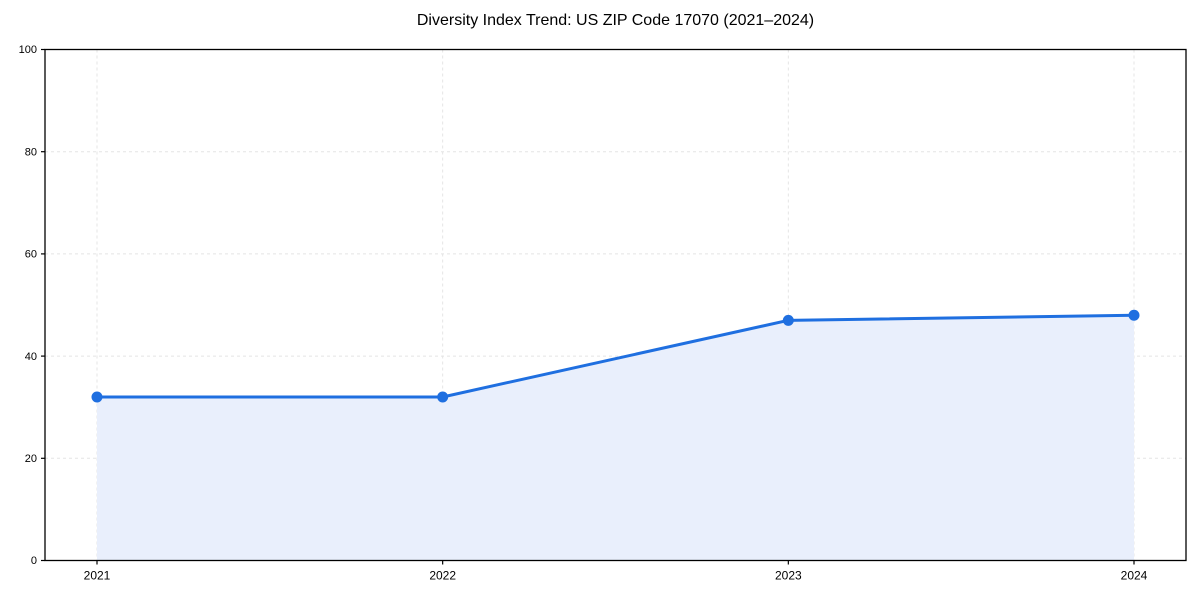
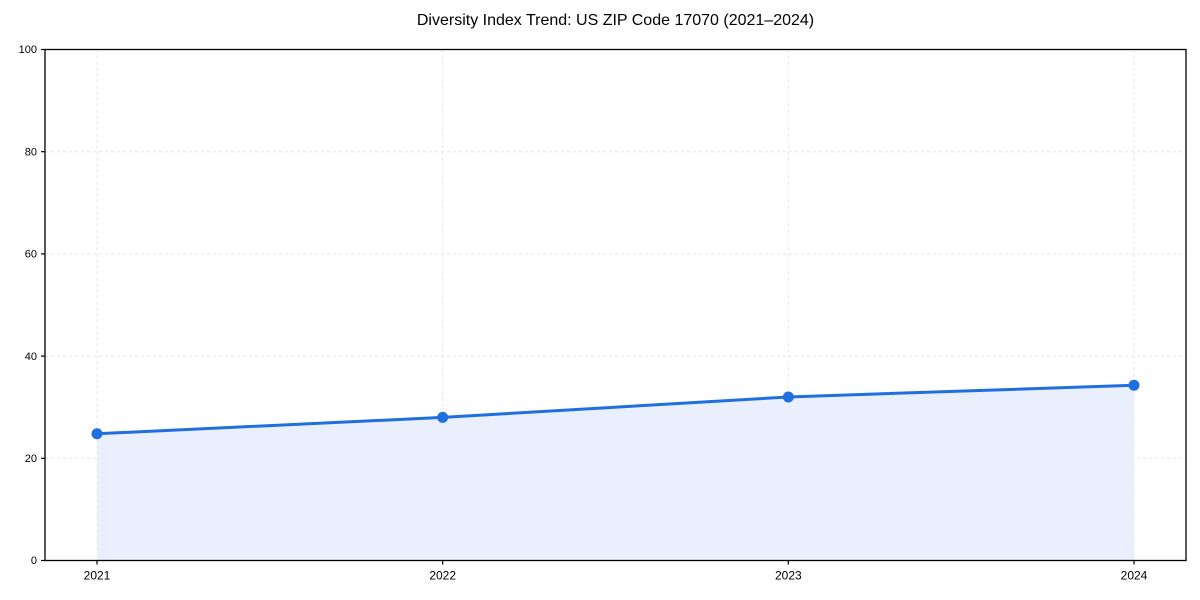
2021: 32 -> 25
2022: 32 -> 28
2023: 47 -> 32
2024: 48 -> 34
